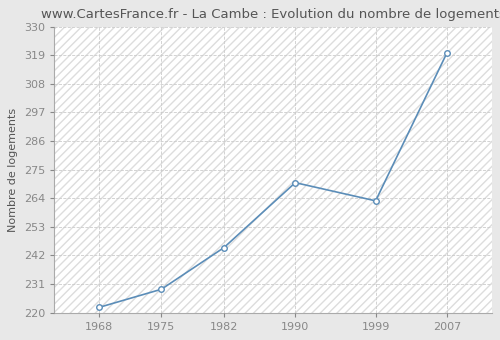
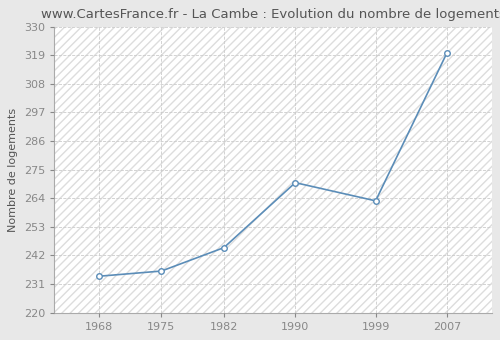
1968: 222 -> 234
1975: 229 -> 236
